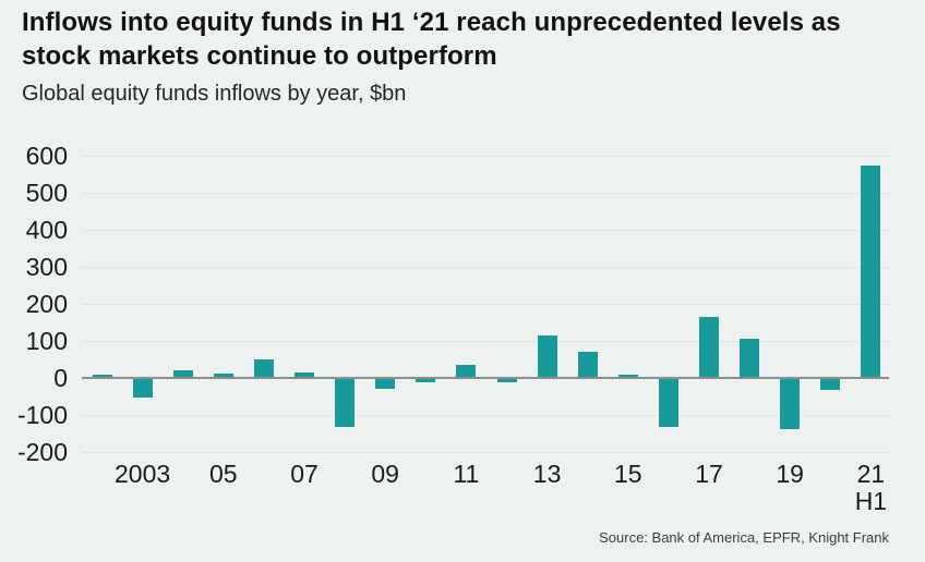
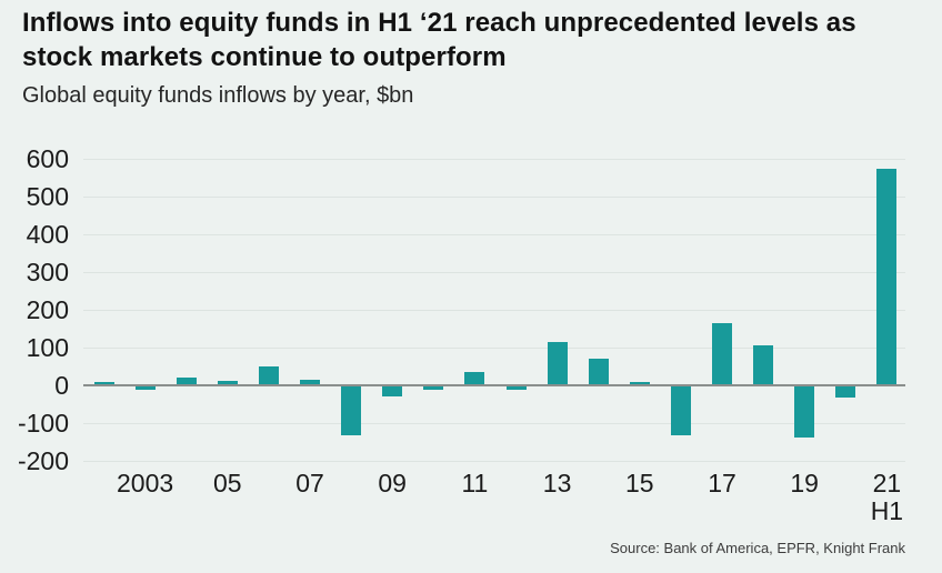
2003: -50 -> -10
